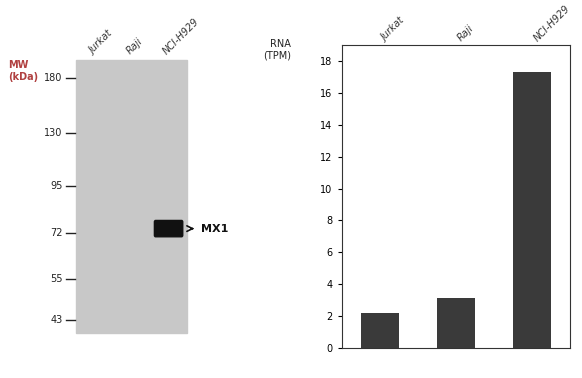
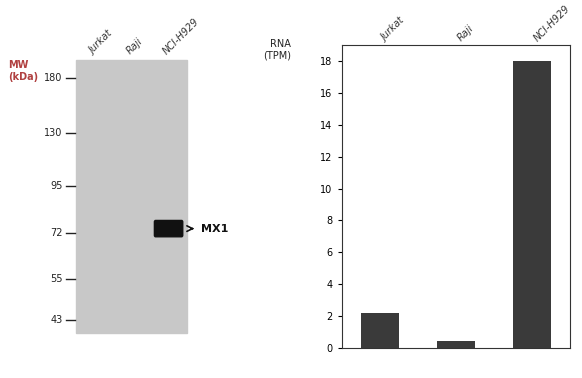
Raji: 3.1 -> 0.5
NCI-H929: 17.3 -> 18.0
